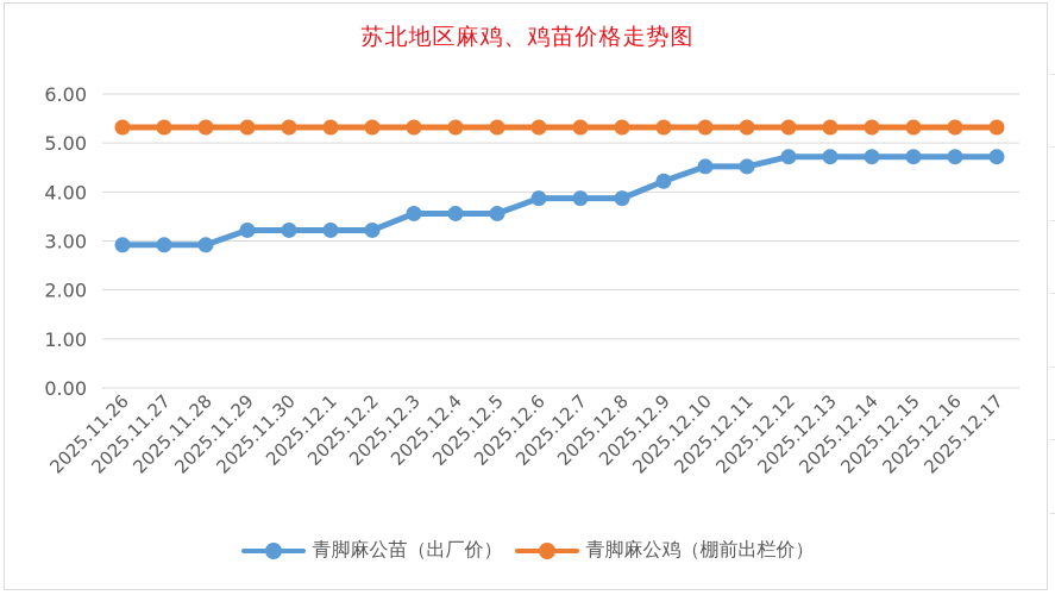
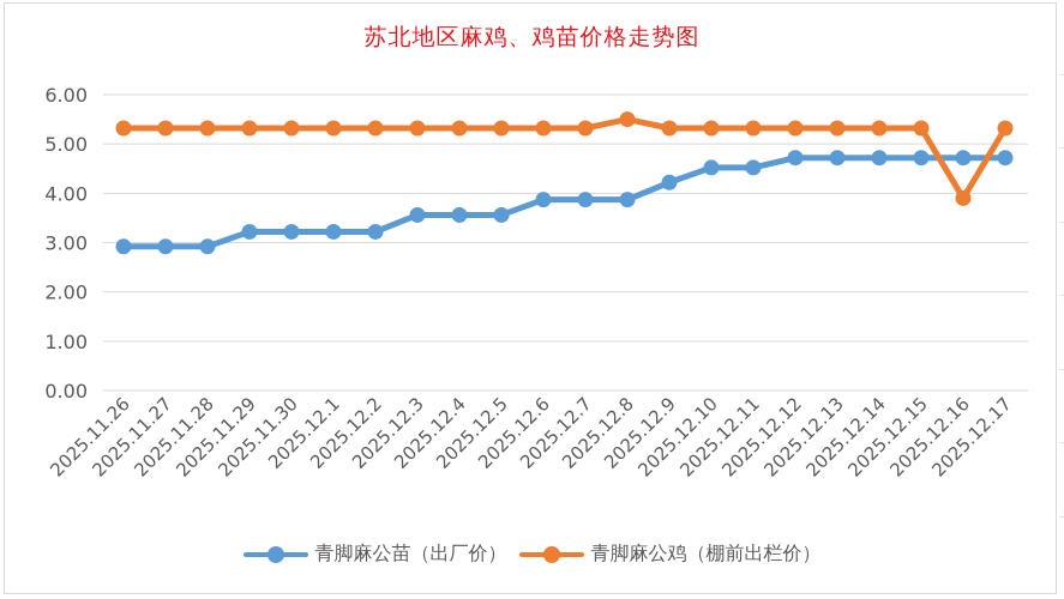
青脚麻公鸡（棚前出栏价）/2025.12.8: 5.3 -> 5.5
青脚麻公鸡（棚前出栏价）/2025.12.16: 5.3 -> 3.9
